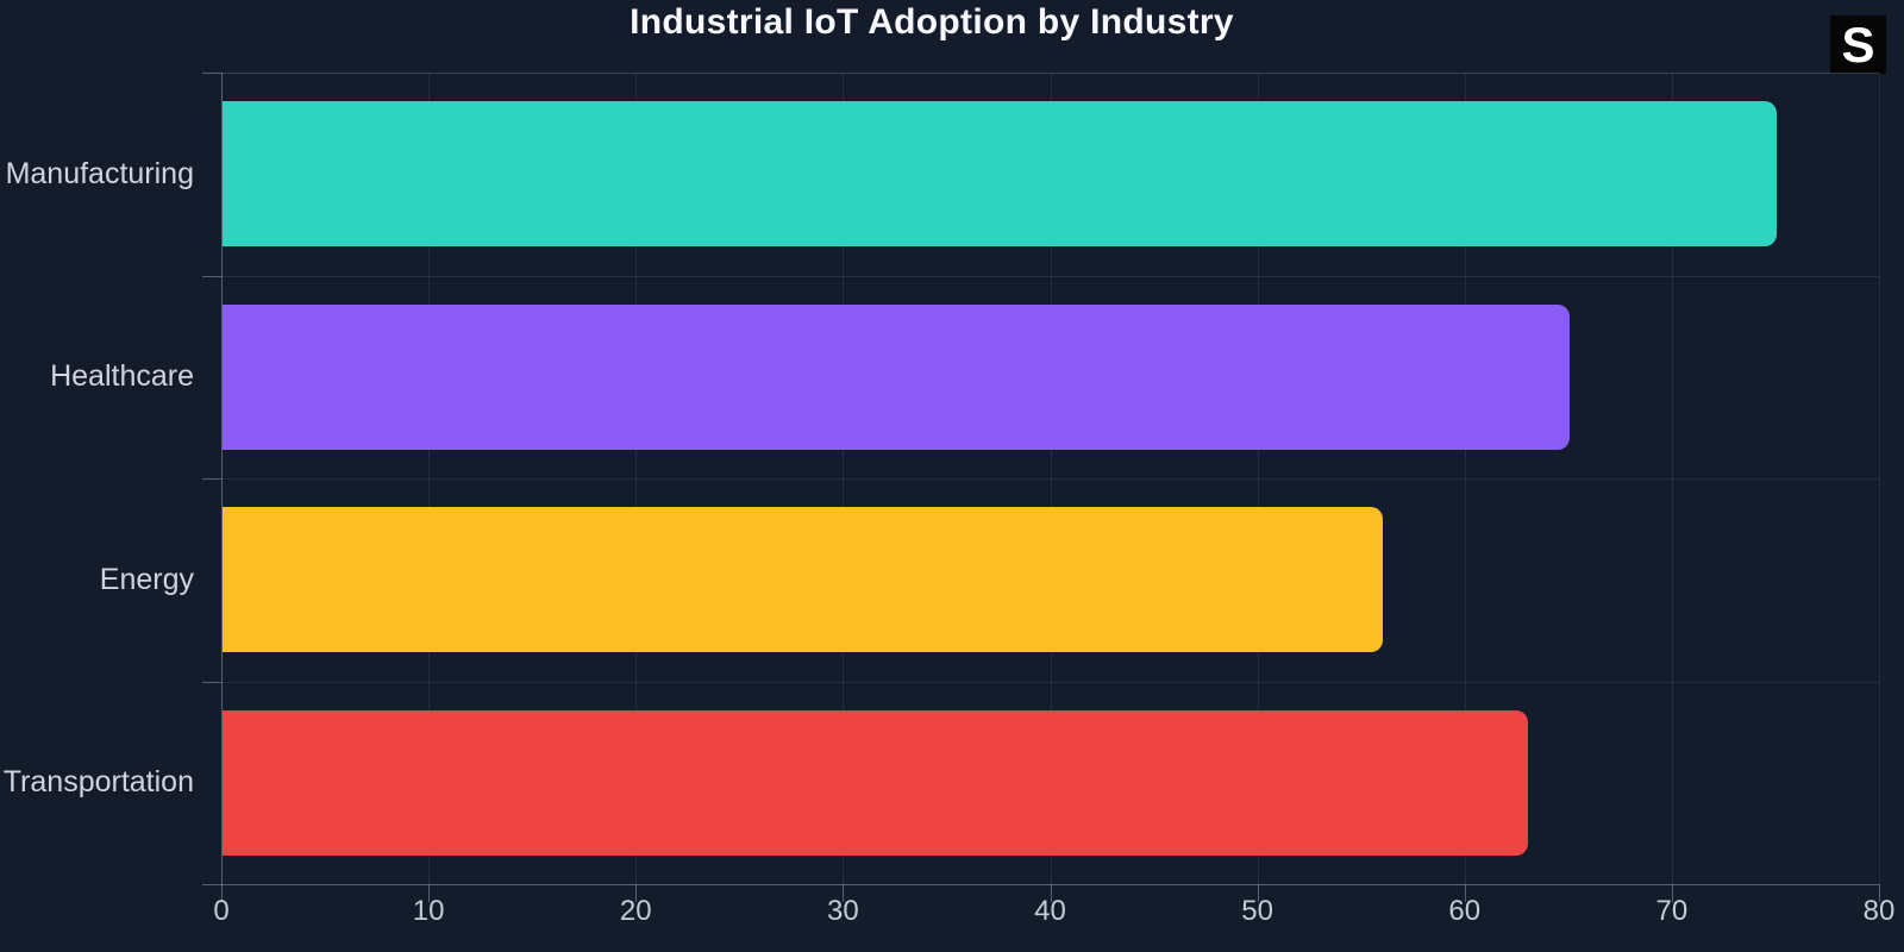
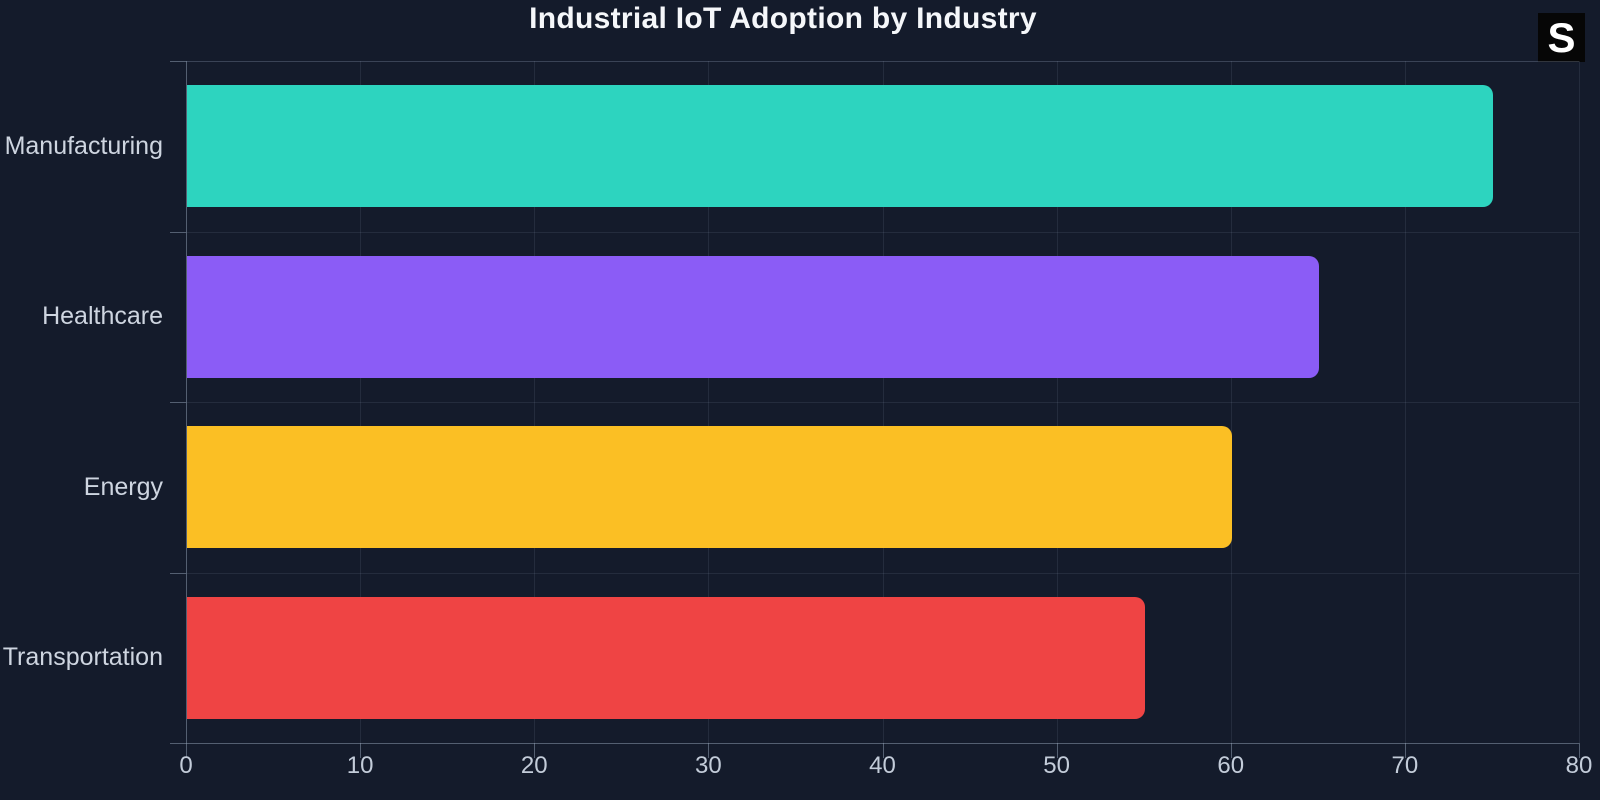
Energy: 56 -> 60
Transportation: 63 -> 55
